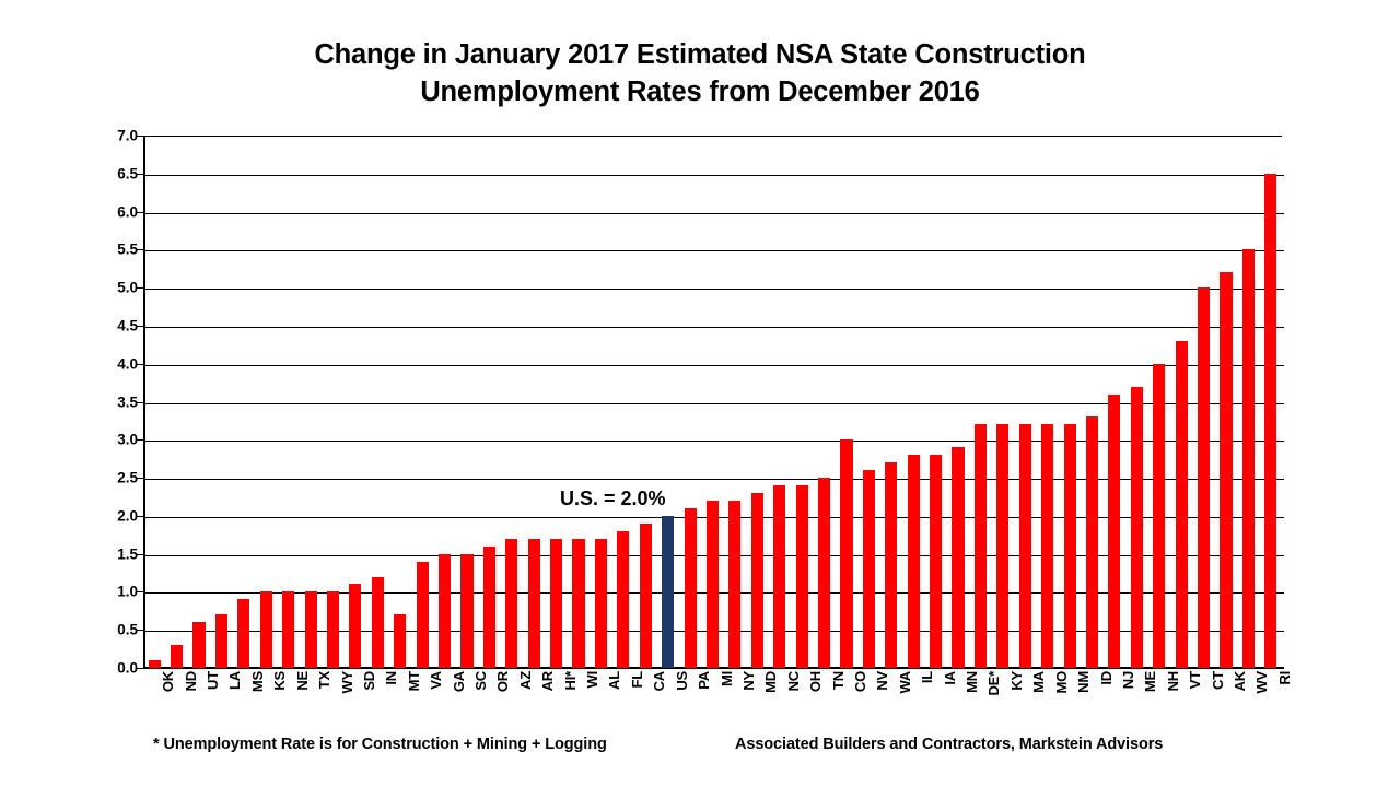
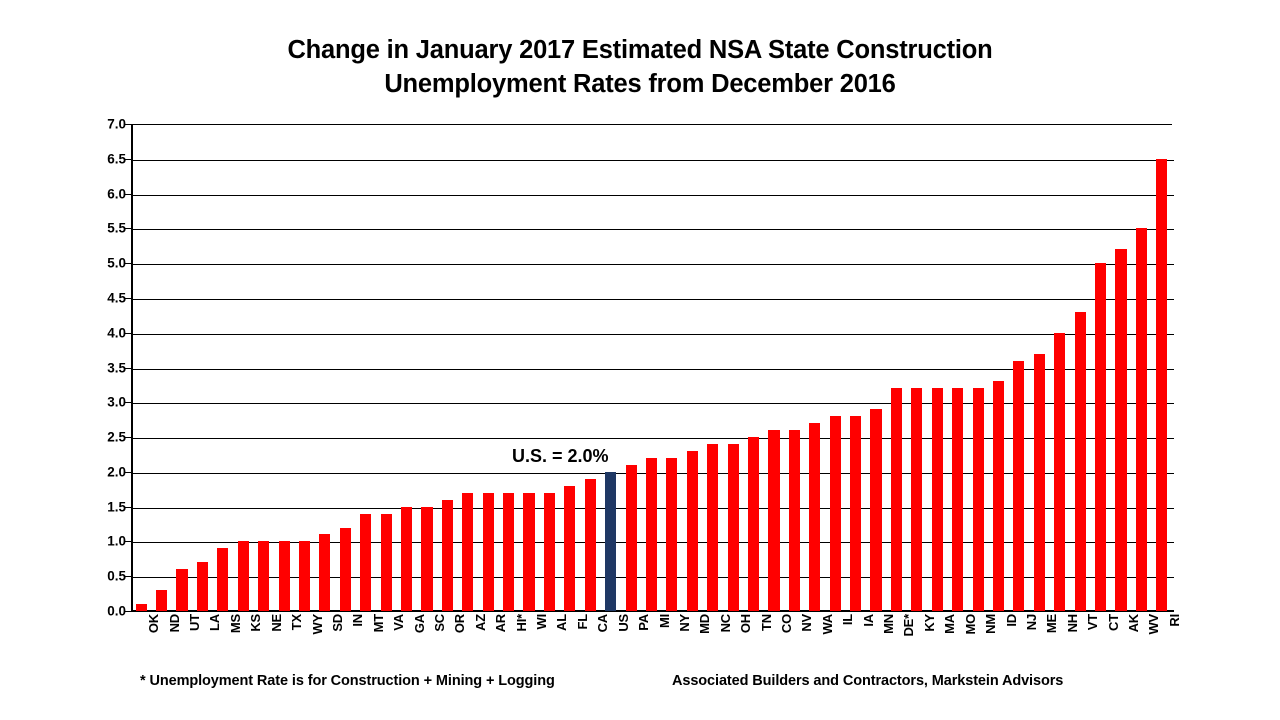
MT: 0.7 -> 1.4
CO: 3.0 -> 2.6
